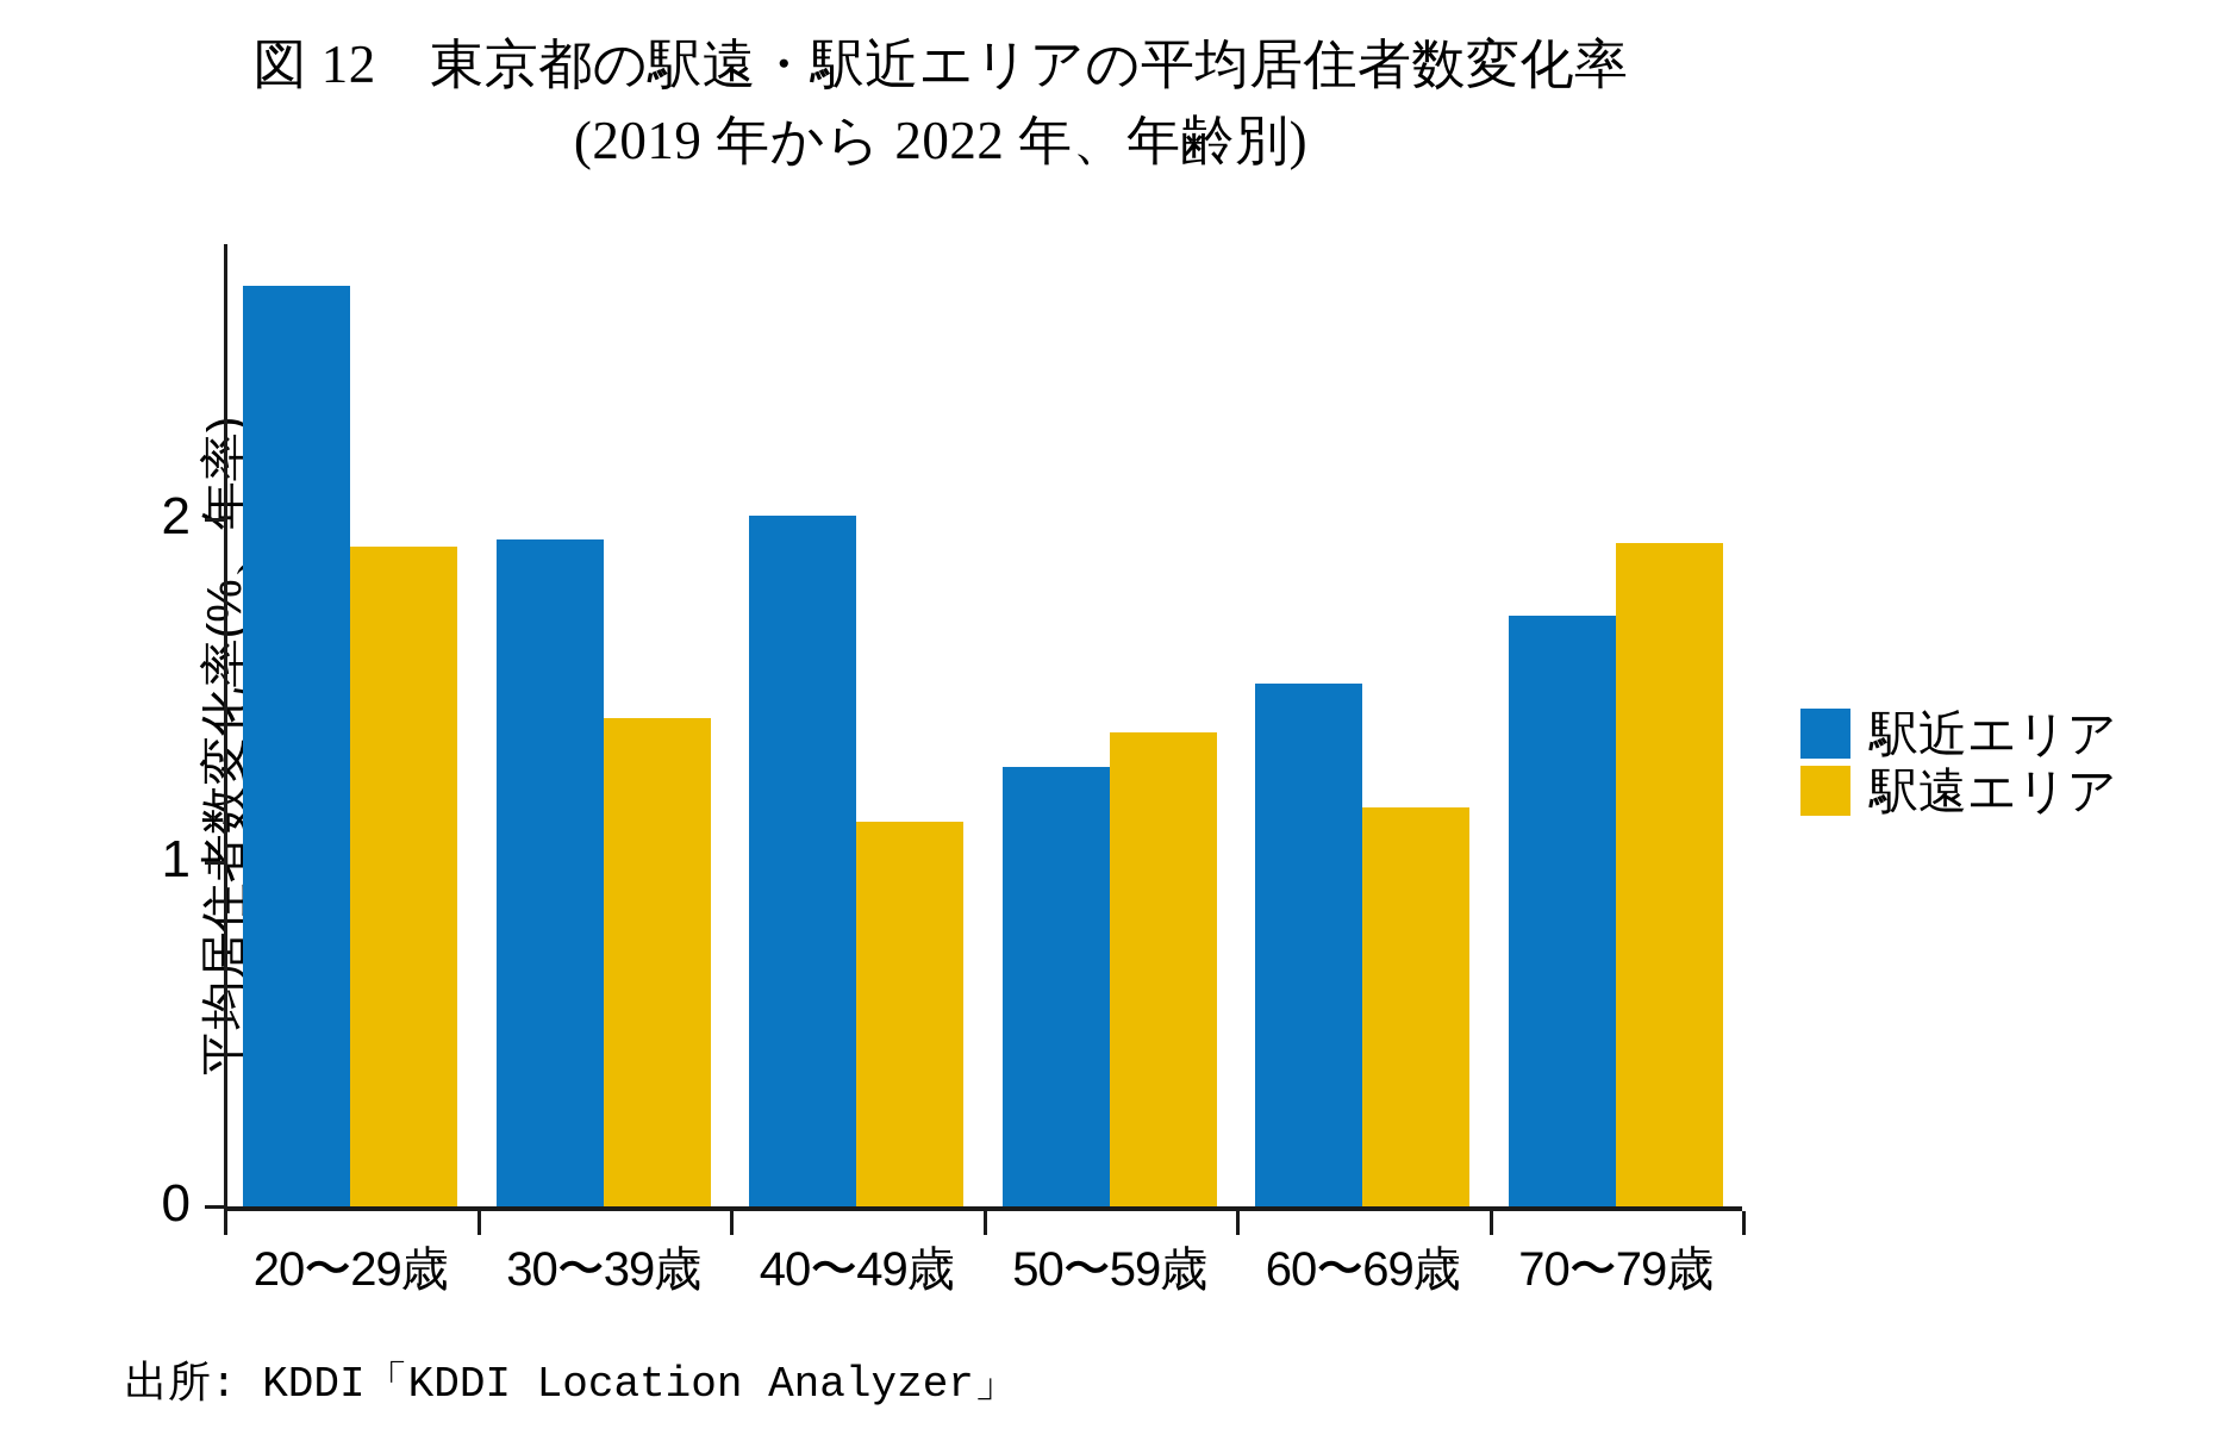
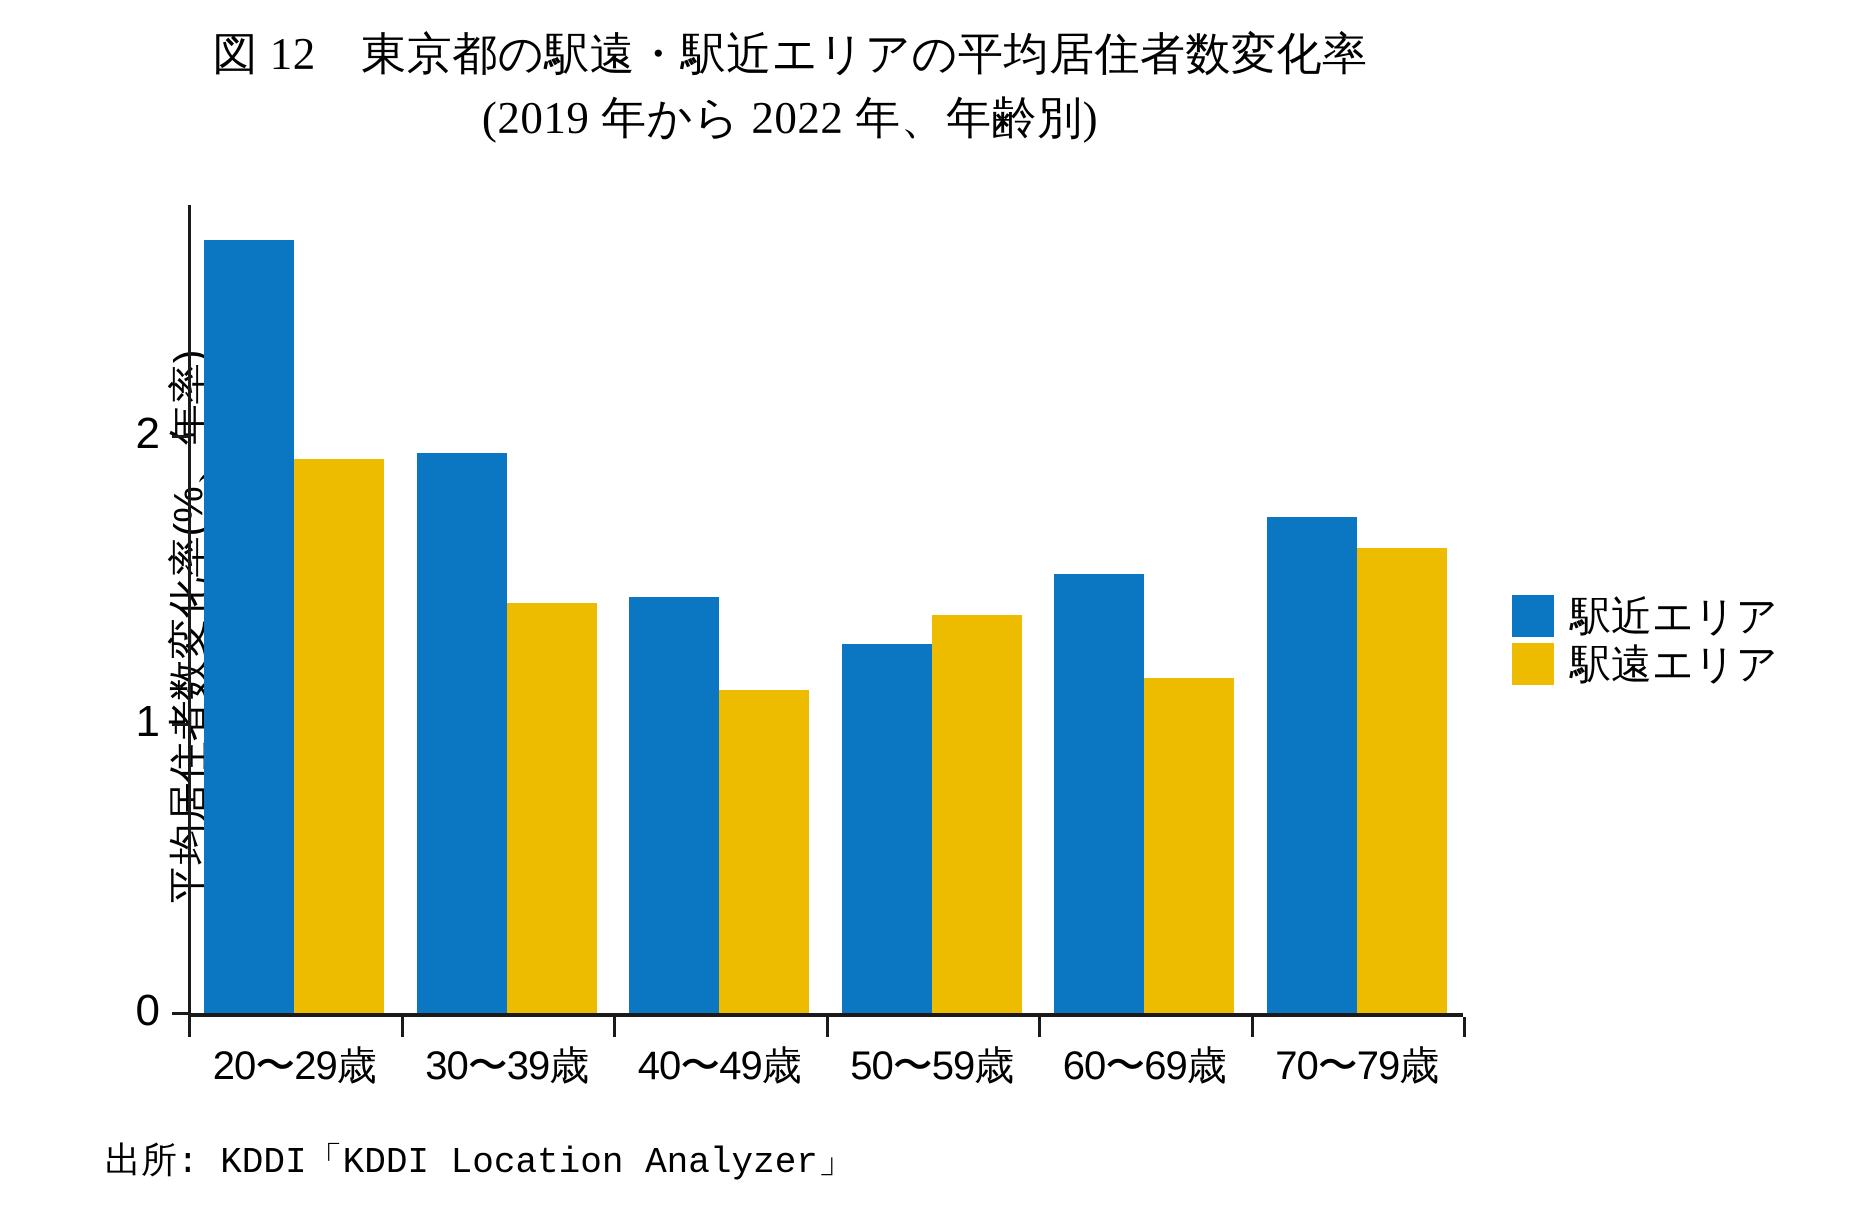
駅近エリア/40〜49歳: 2.01 -> 1.44
駅遠エリア/70〜79歳: 1.93 -> 1.61
